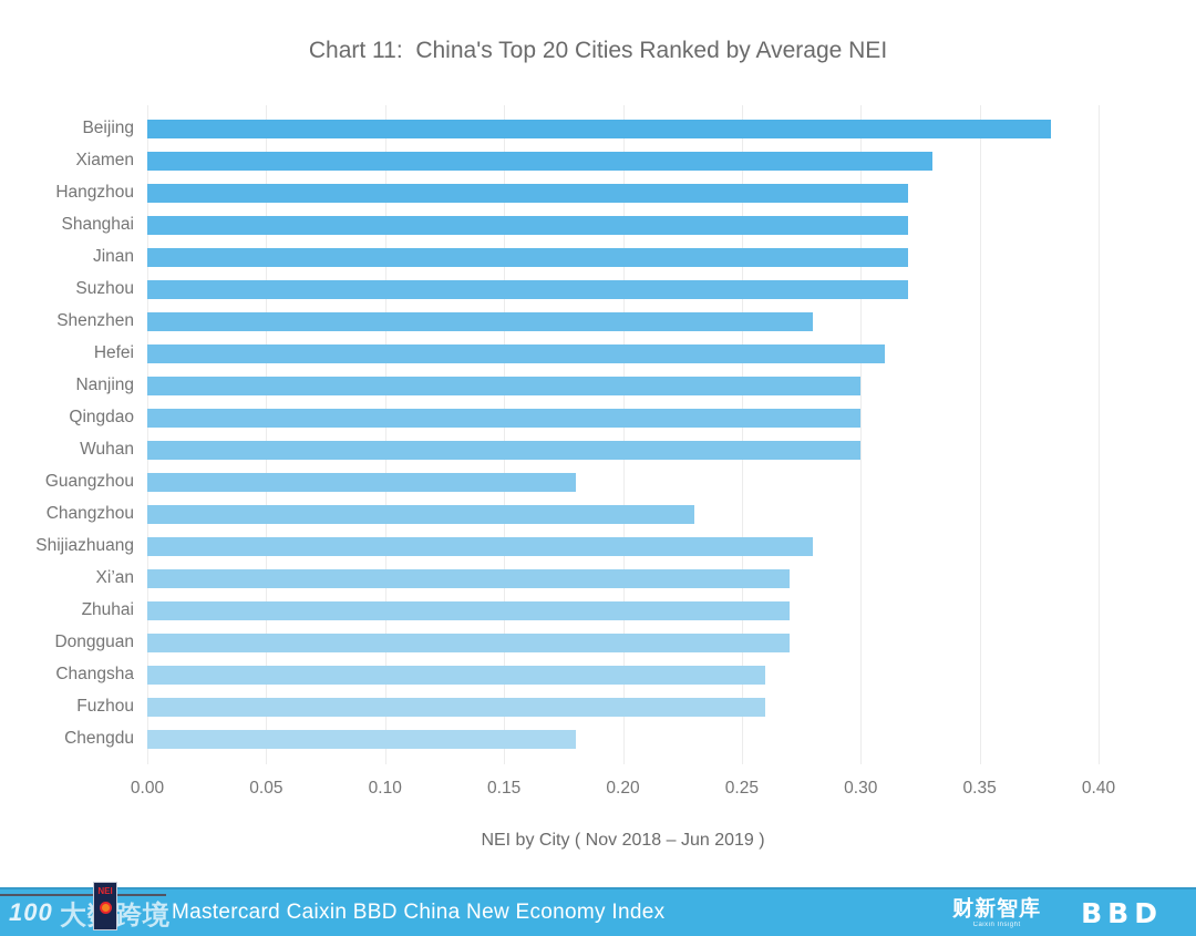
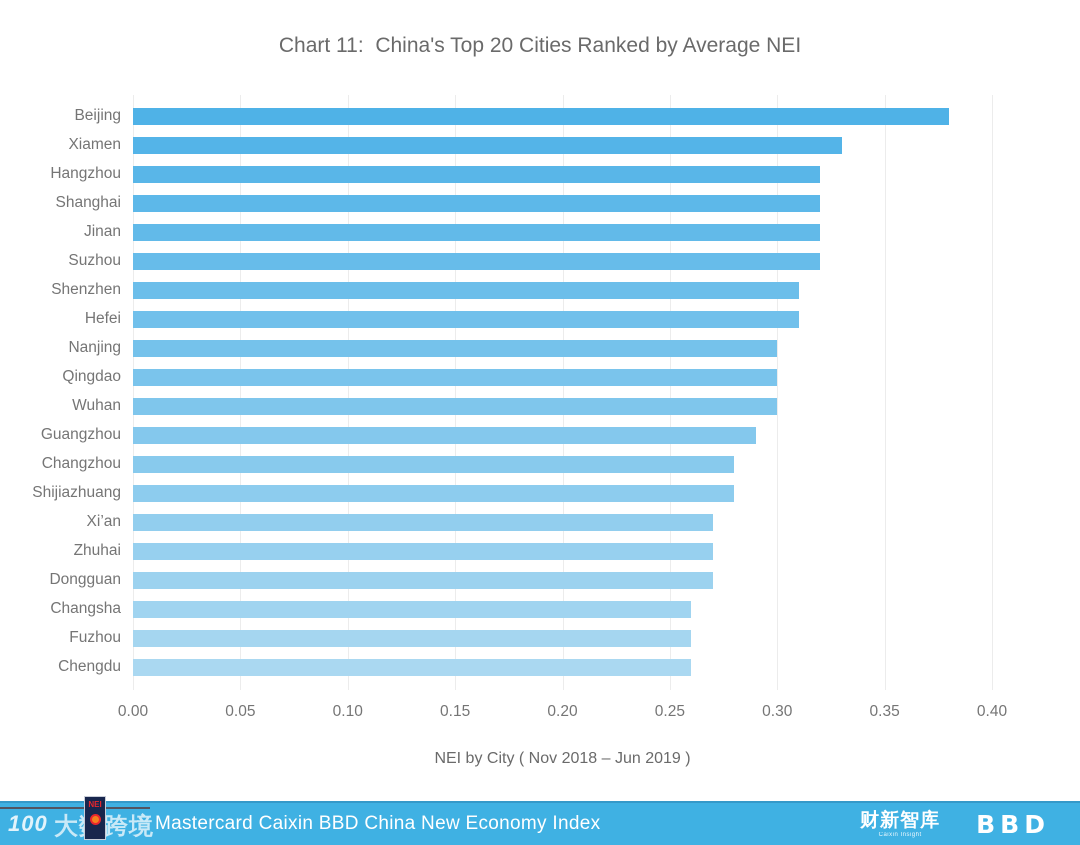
Shenzhen: 0.28 -> 0.31
Guangzhou: 0.18 -> 0.29
Changzhou: 0.23 -> 0.28
Chengdu: 0.18 -> 0.26
